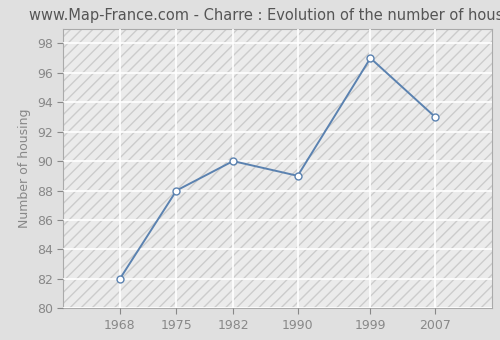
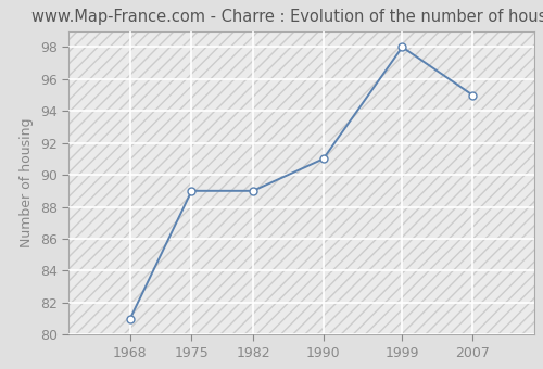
1968: 82 -> 81
1975: 88 -> 89
1982: 90 -> 89
1990: 89 -> 91
1999: 97 -> 98
2007: 93 -> 95
